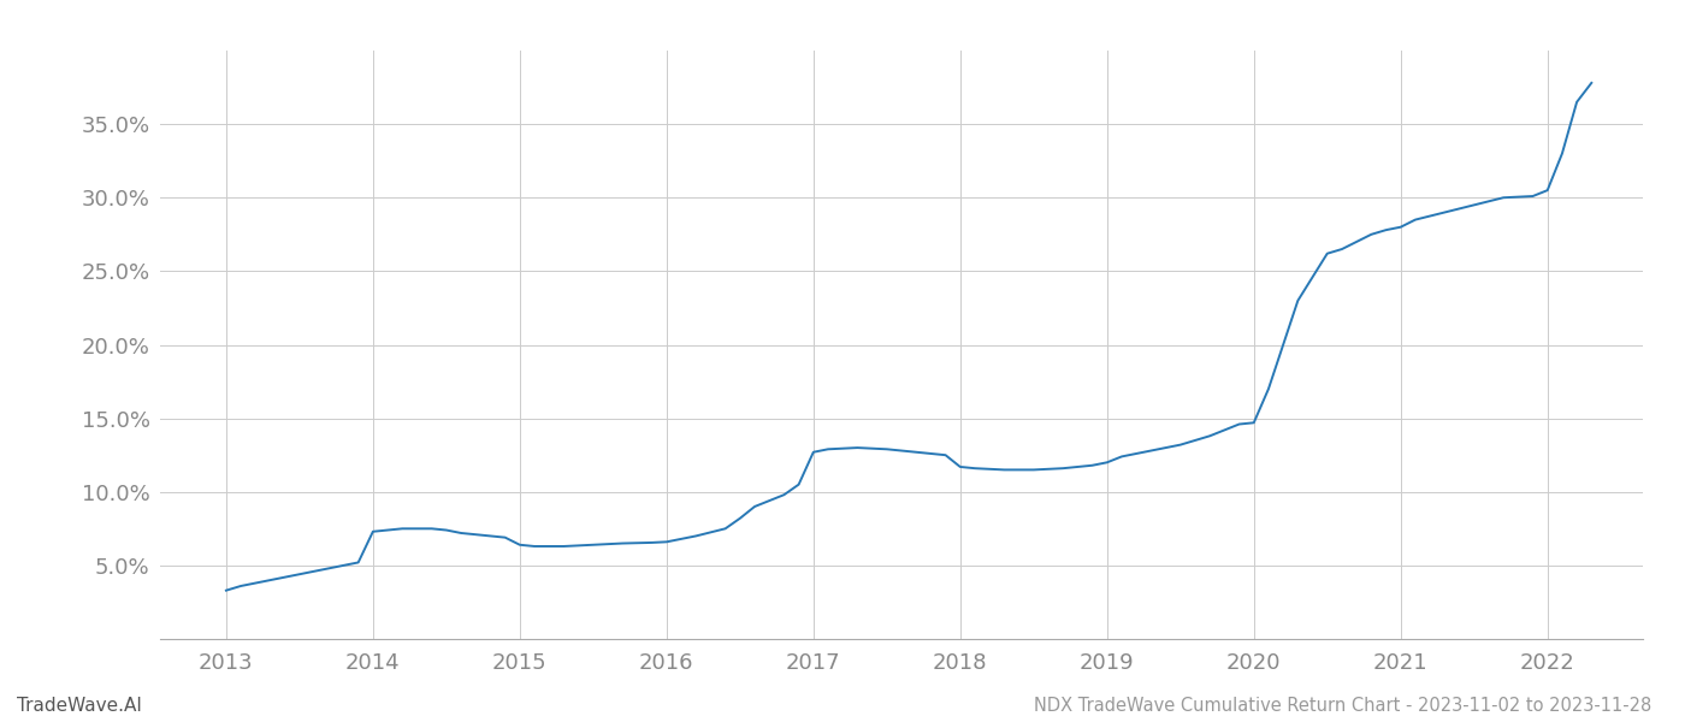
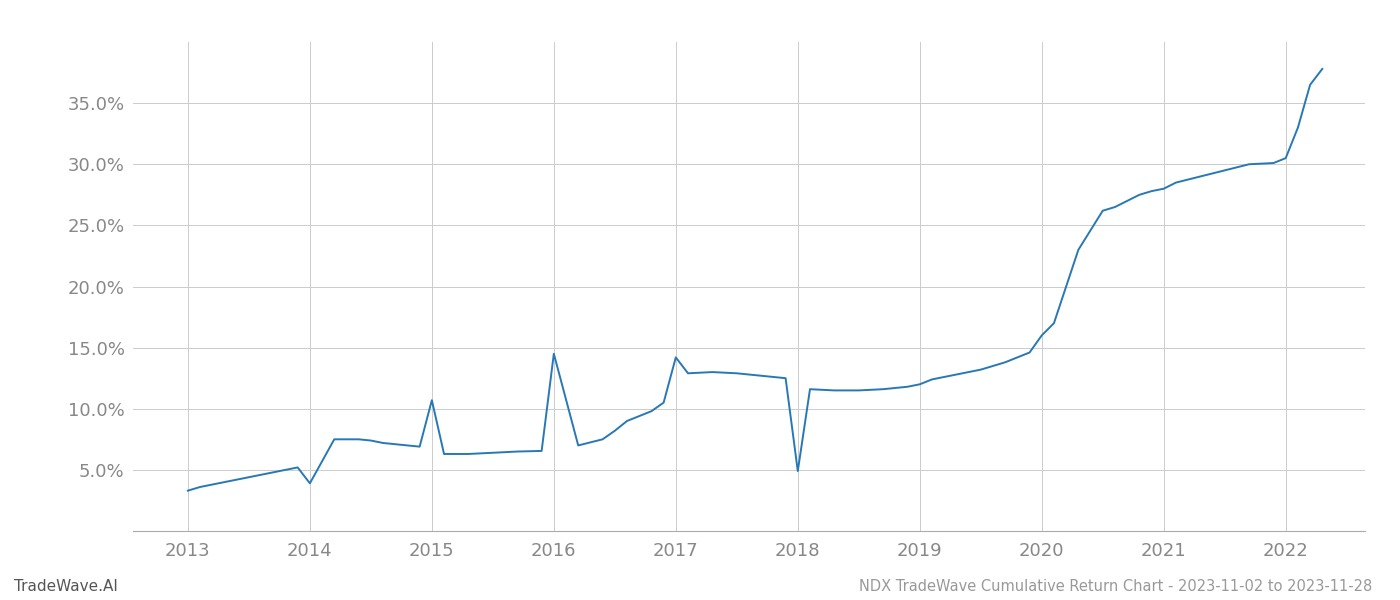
2014: 7.3% -> 3.9%
2015: 6.4% -> 10.7%
2016: 6.6% -> 14.5%
2017: 12.7% -> 14.2%
2018: 11.7% -> 4.9%
2020: 14.7% -> 16.0%
